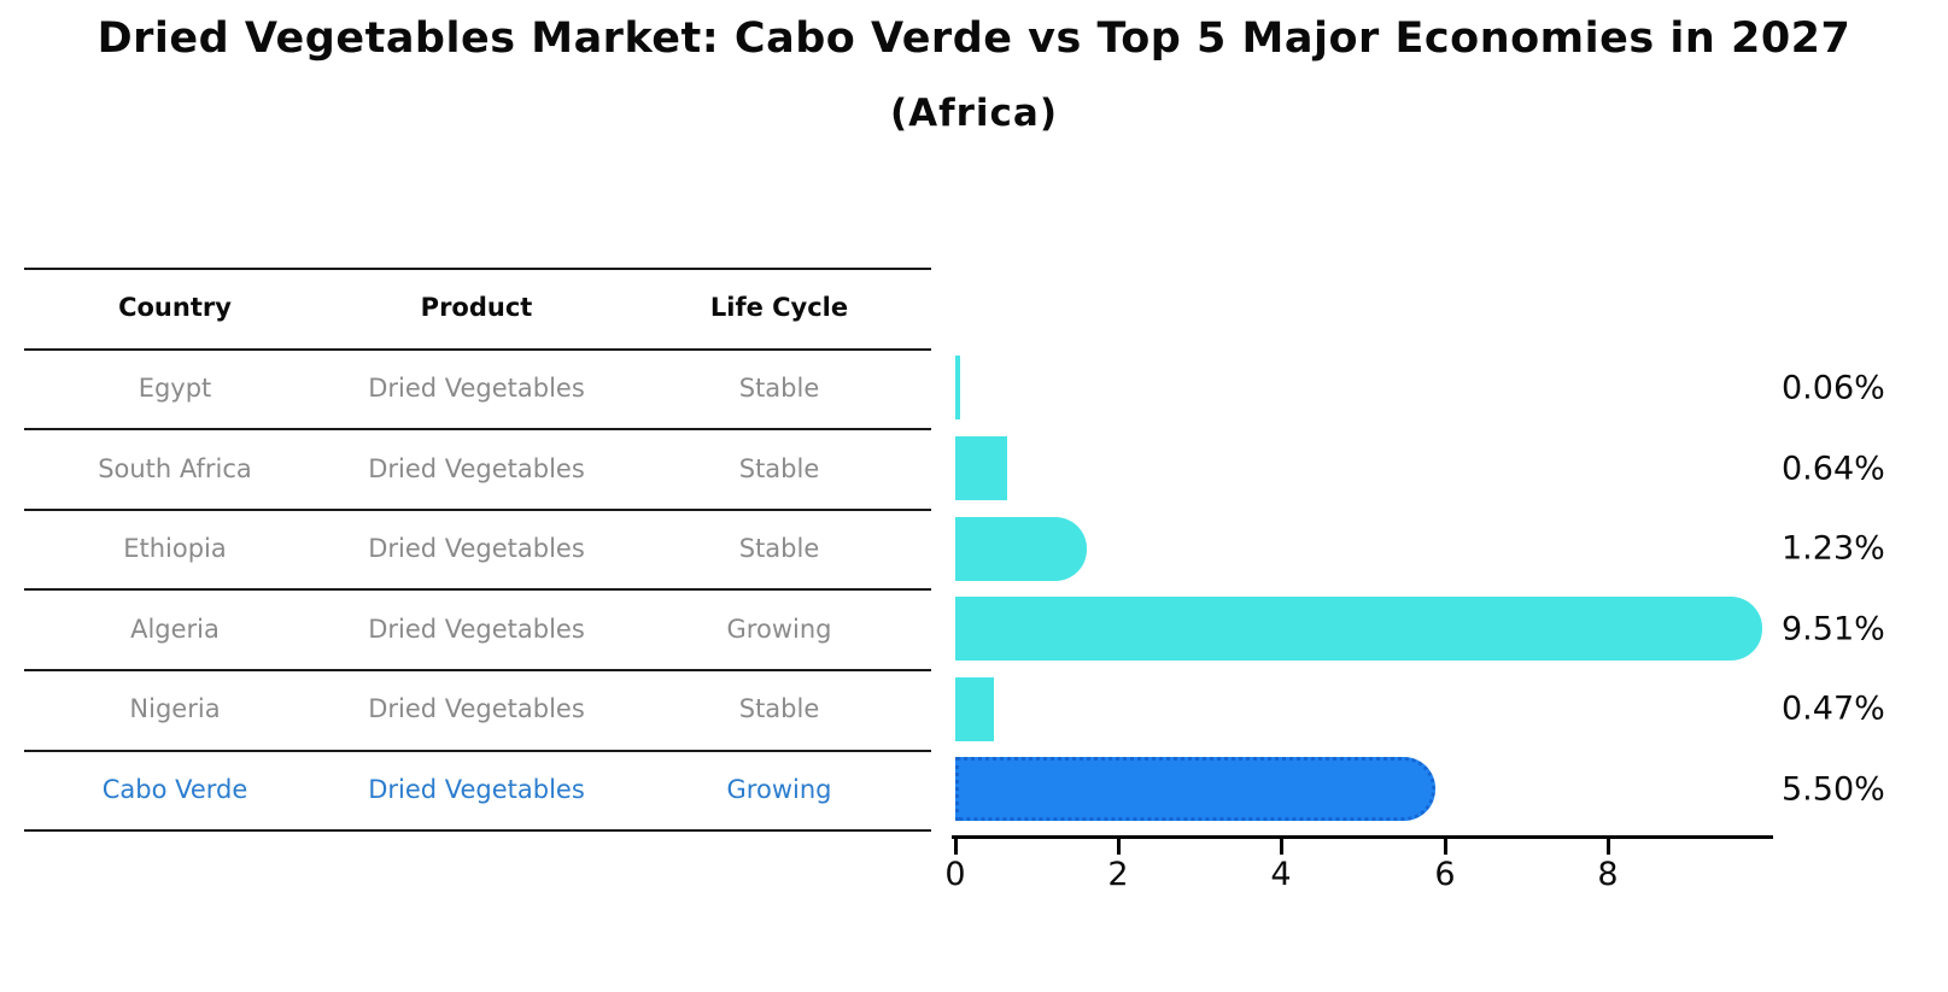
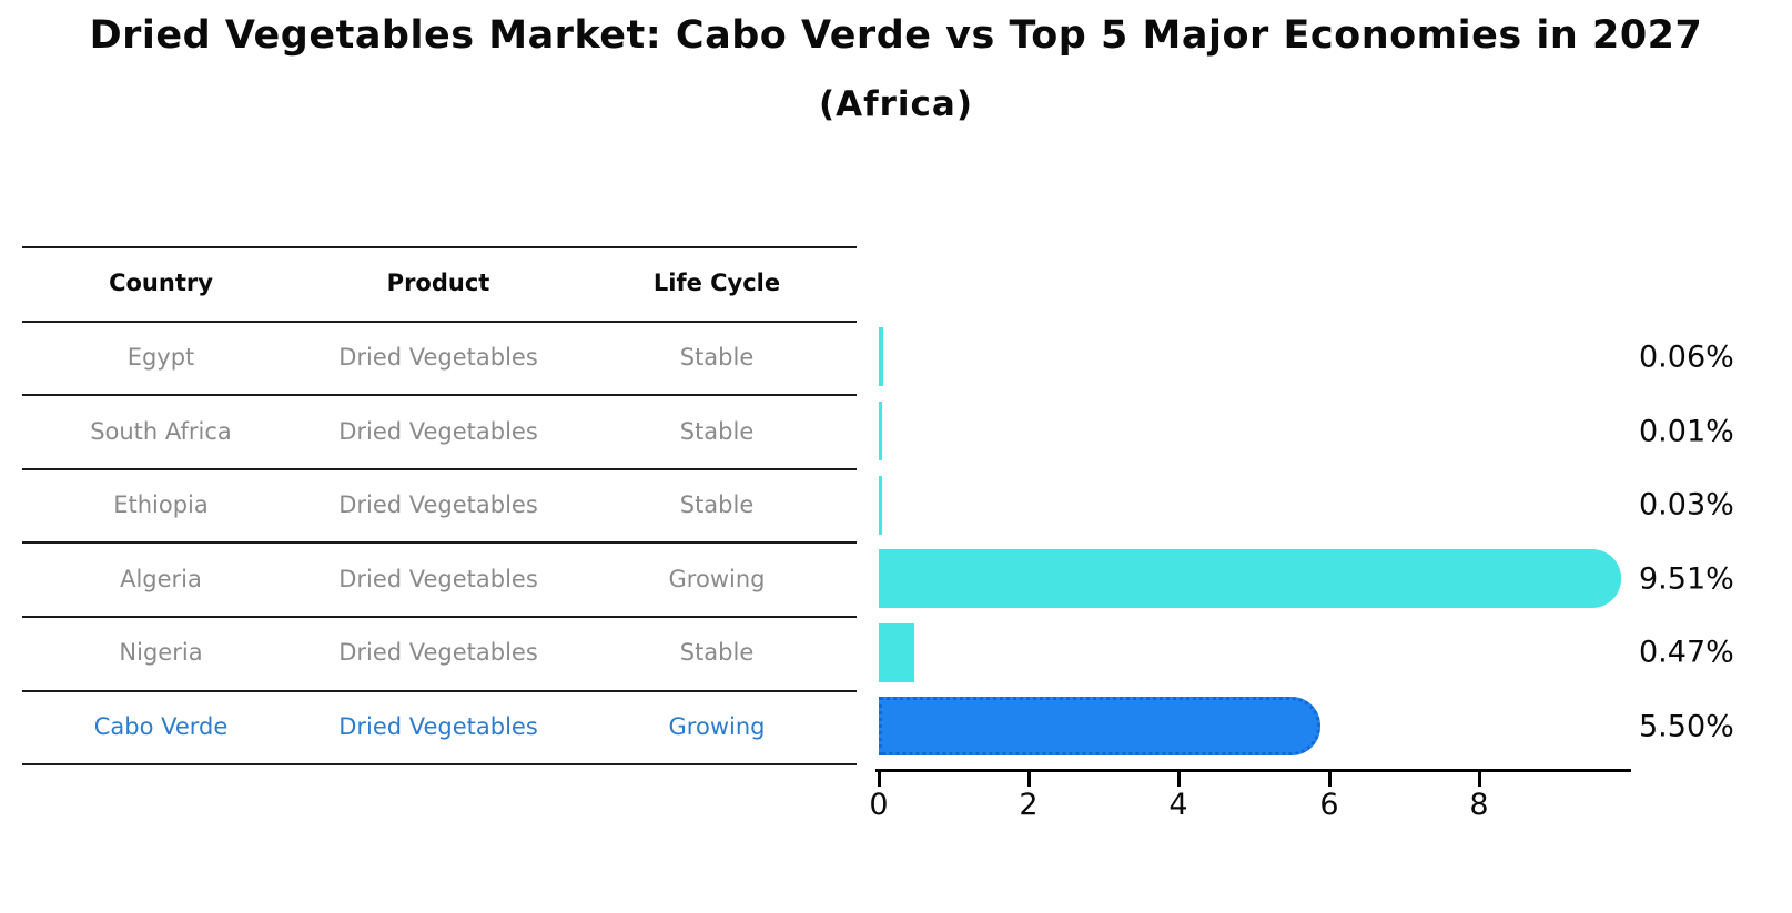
South Africa: 0.64% -> 0.01%
Ethiopia: 1.23% -> 0.03%
